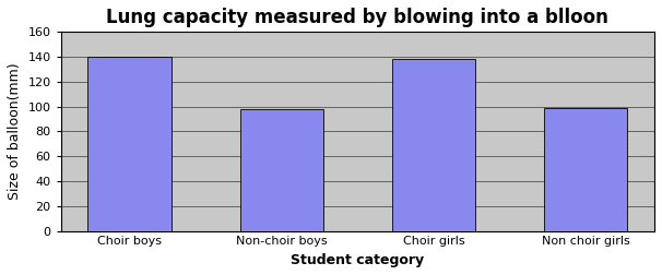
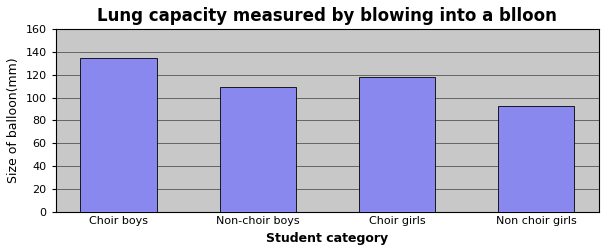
Choir boys: 140 -> 135
Non-choir boys: 98 -> 109
Choir girls: 138 -> 118
Non choir girls: 99 -> 93
